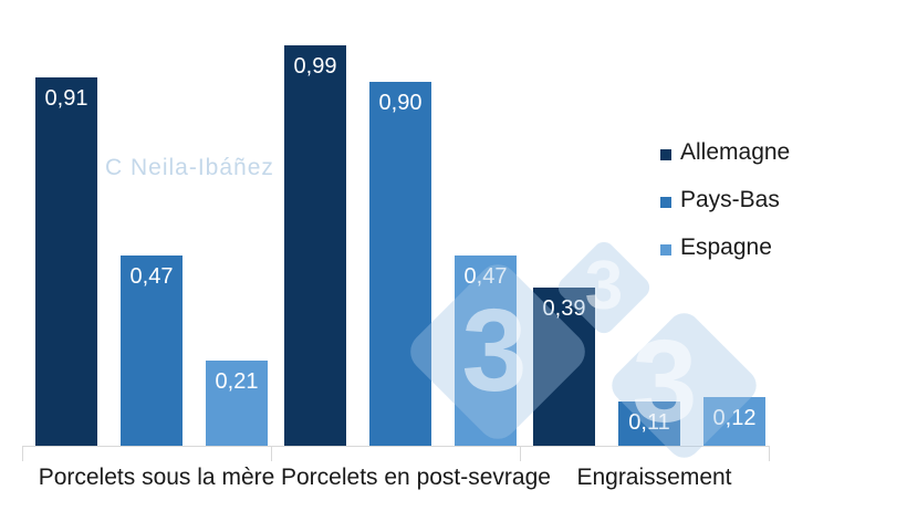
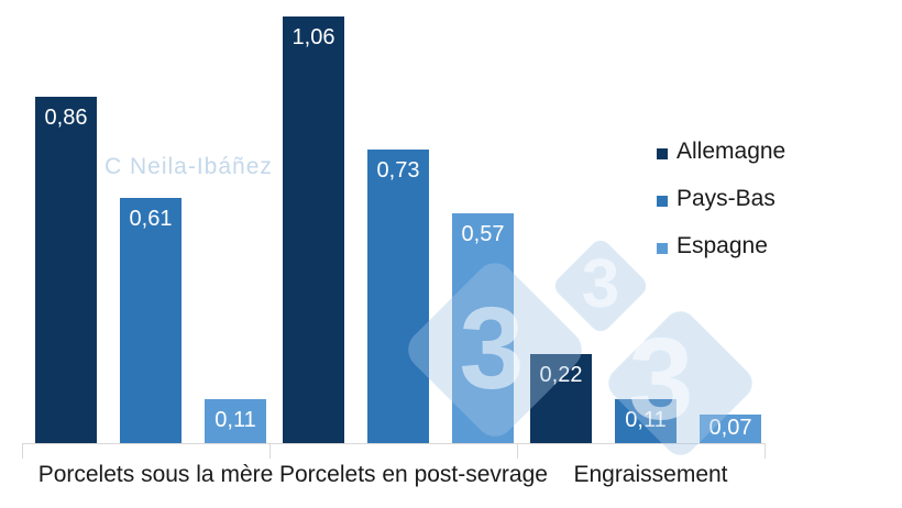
Allemagne/Porcelets sous la mère: 0,91 -> 0,86
Pays-Bas/Porcelets sous la mère: 0,47 -> 0,61
Espagne/Porcelets sous la mère: 0,21 -> 0,11
Allemagne/Porcelets en post-sevrage: 0,99 -> 1,06
Pays-Bas/Porcelets en post-sevrage: 0,90 -> 0,73
Espagne/Porcelets en post-sevrage: 0,47 -> 0,57
Allemagne/Engraissement: 0,39 -> 0,22
Espagne/Engraissement: 0,12 -> 0,07
